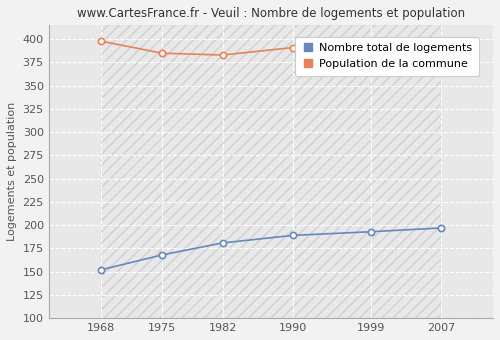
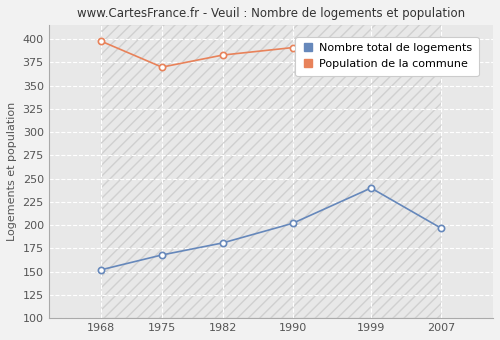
Population de la commune/1975: 385 -> 370
Nombre total de logements/1990: 189 -> 202
Nombre total de logements/1999: 193 -> 240
